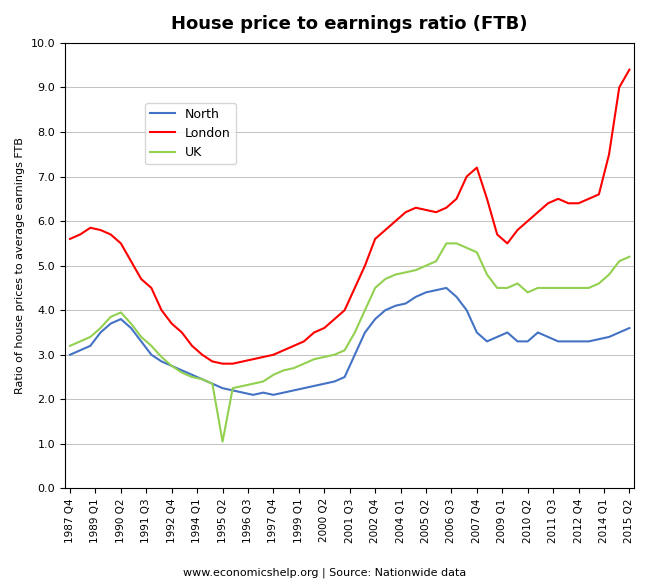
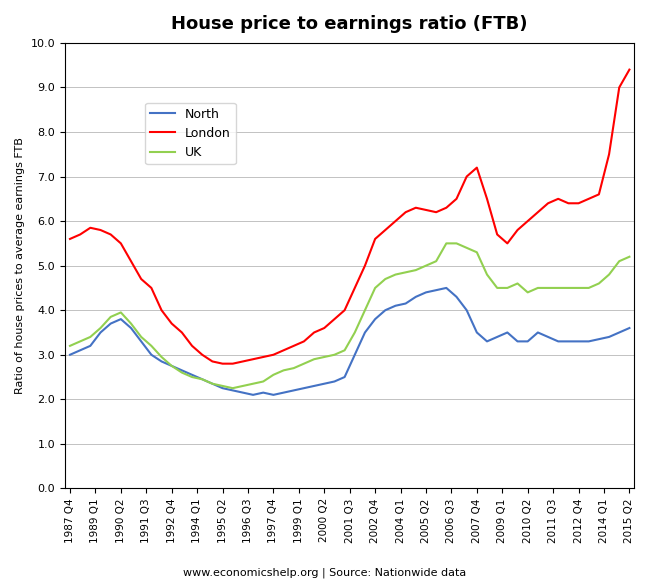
UK/1995 Q2: 1.05 -> 2.30
